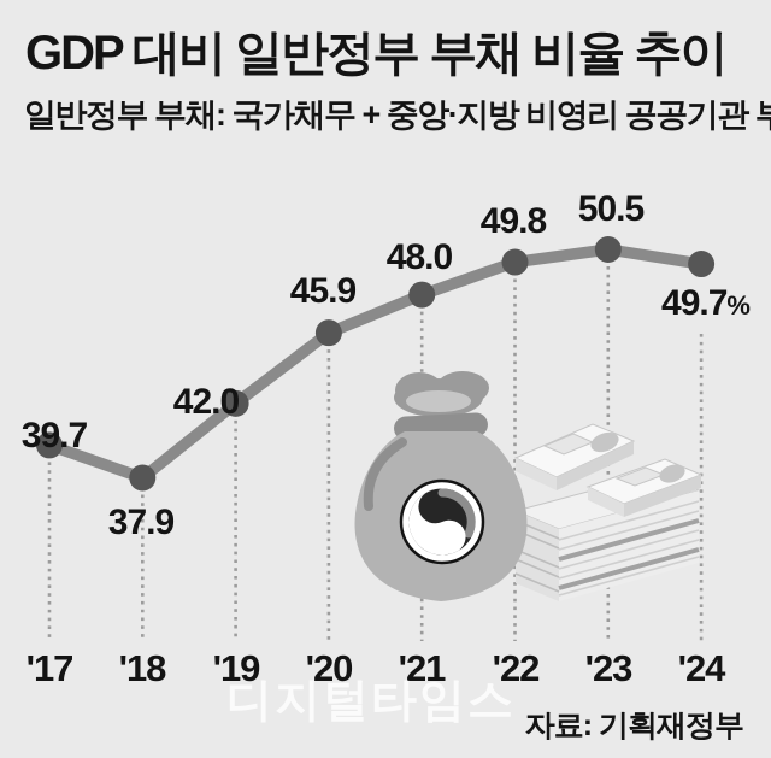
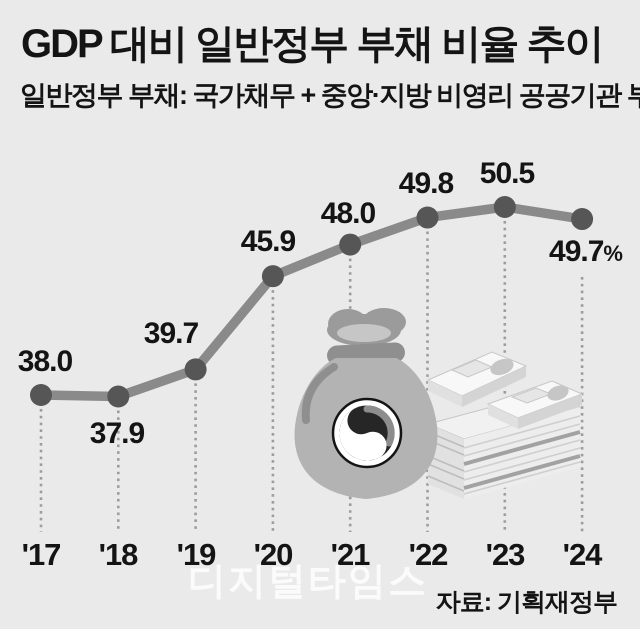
'17: 39.7 -> 38.0
'19: 42.0 -> 39.7
